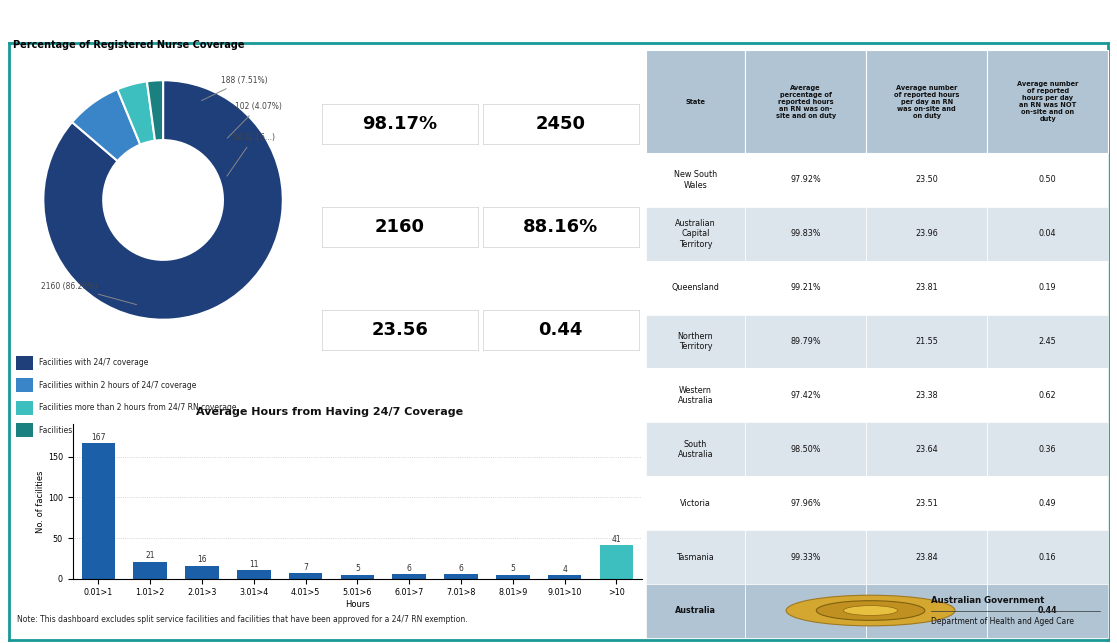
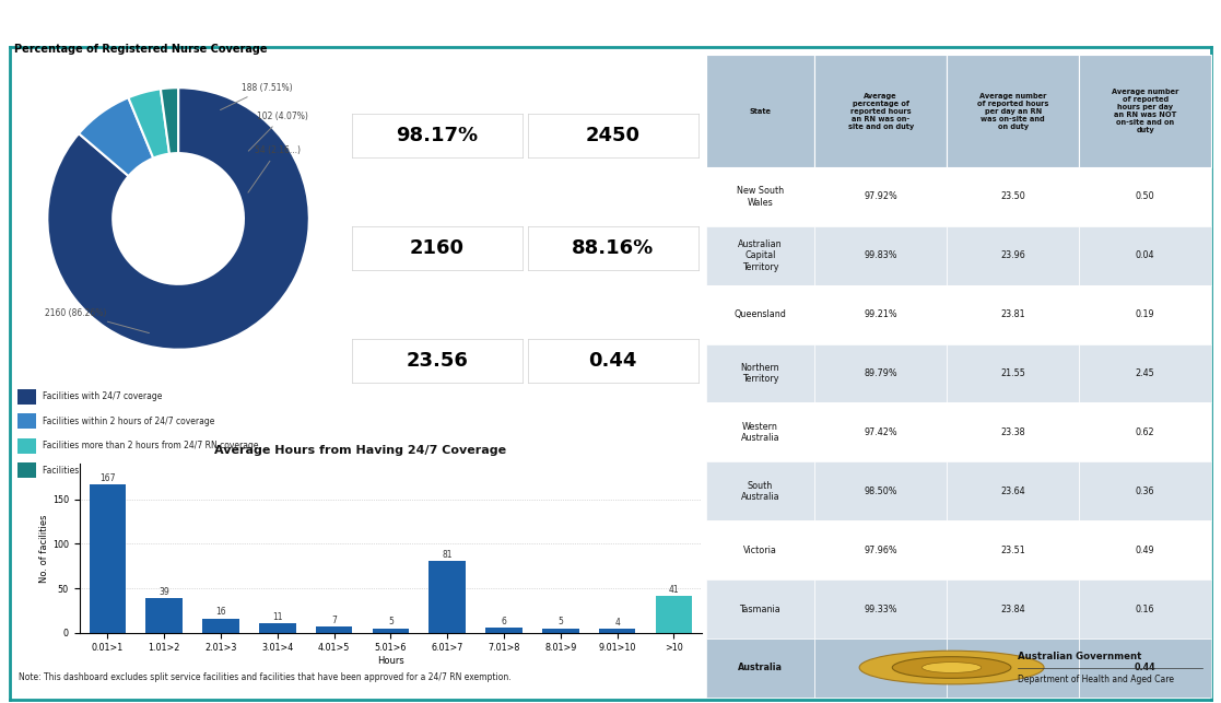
1.01>2: 21 -> 39
6.01>7: 6 -> 81
